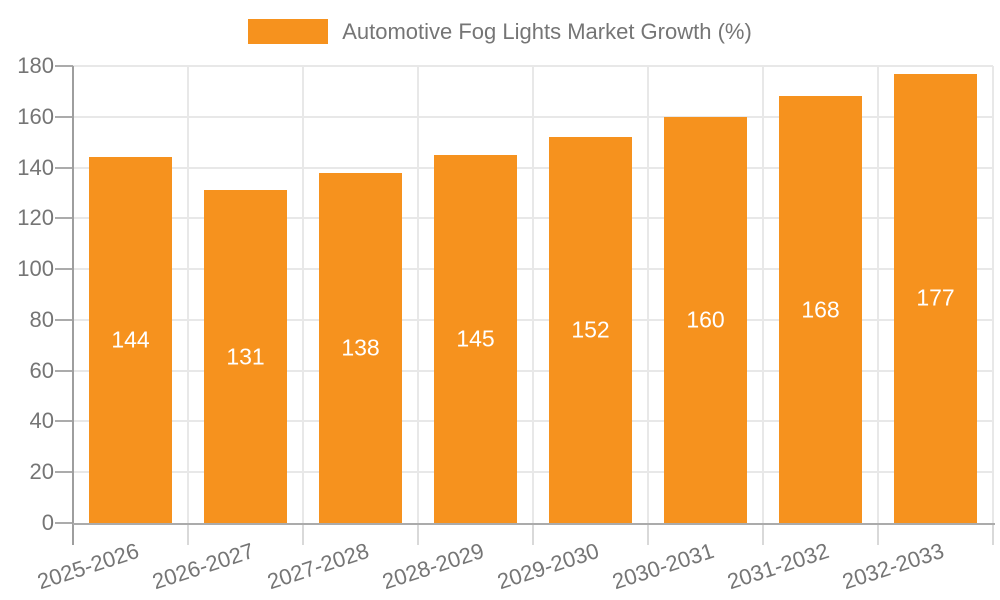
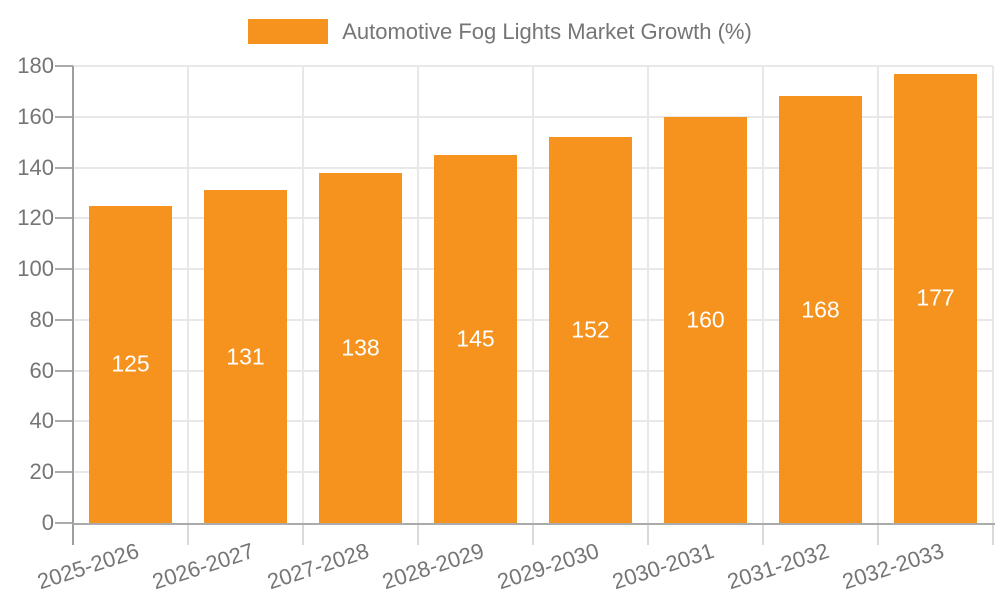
2025-2026: 144 -> 125
